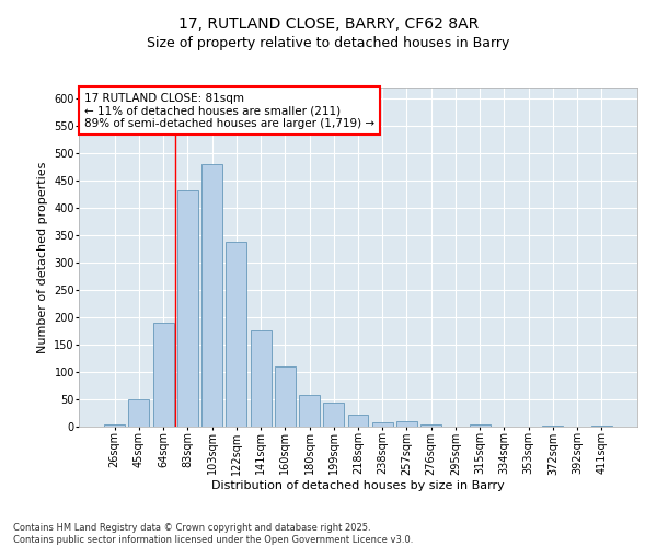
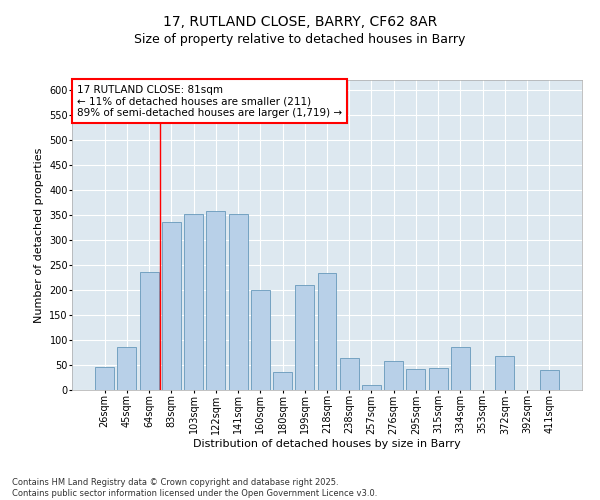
26sqm: 4 -> 46
45sqm: 51 -> 86
64sqm: 191 -> 236
83sqm: 432 -> 336
103sqm: 481 -> 352
122sqm: 338 -> 358
141sqm: 177 -> 352
160sqm: 110 -> 200
180sqm: 59 -> 36
199sqm: 44 -> 210
218sqm: 22 -> 234
238sqm: 8 -> 64
276sqm: 5 -> 58
295sqm: 1 -> 42
315sqm: 5 -> 44
334sqm: 1 -> 86
372sqm: 3 -> 68
411sqm: 3 -> 40
